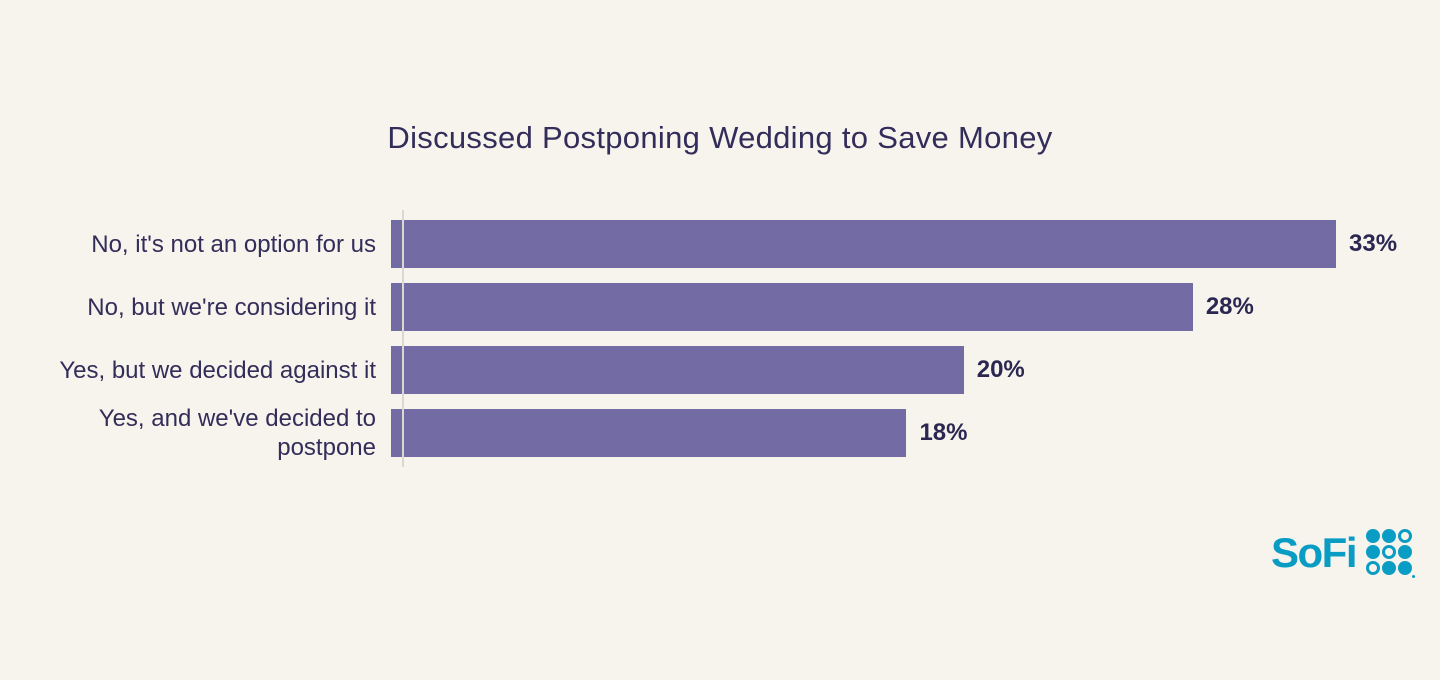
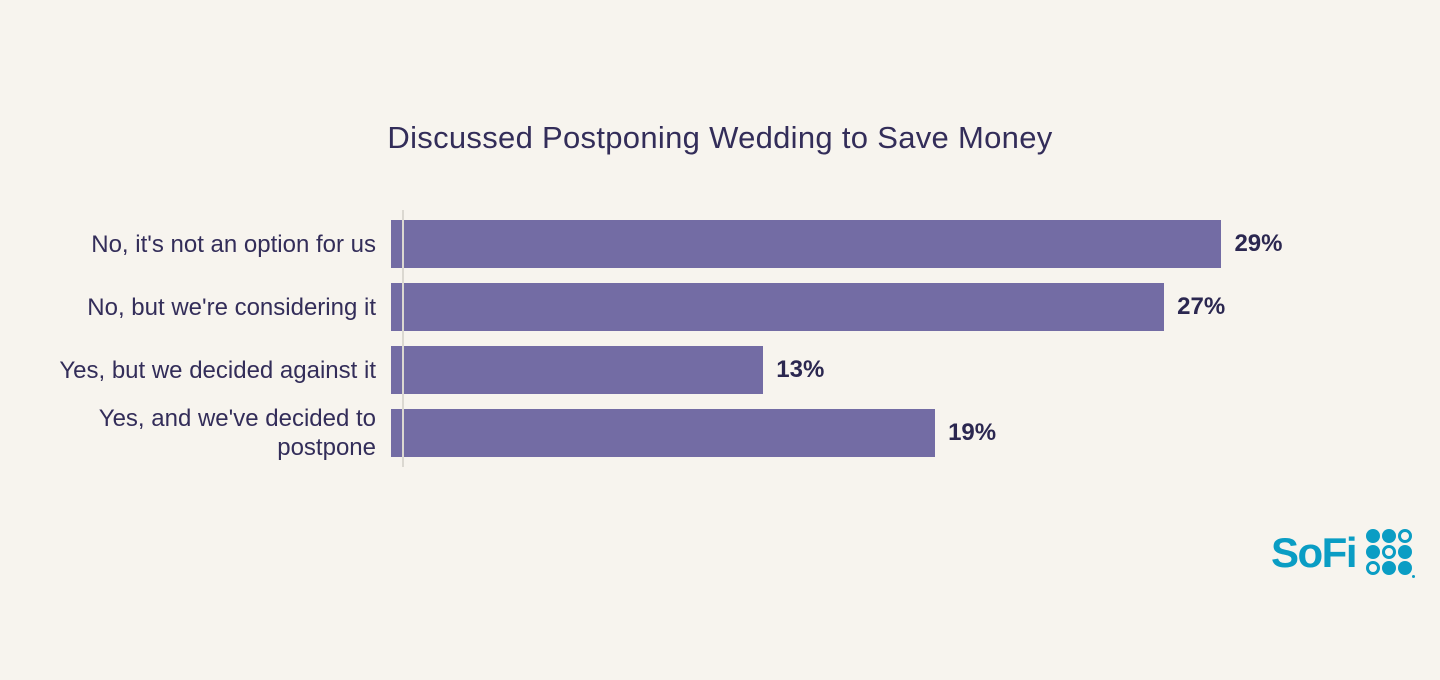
No, it's not an option for us: 33% -> 29%
No, but we're considering it: 28% -> 27%
Yes, but we decided against it: 20% -> 13%
Yes, and we've decided to postpone: 18% -> 19%
